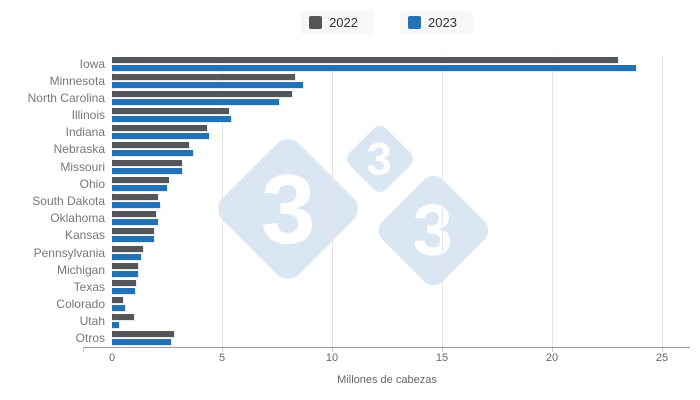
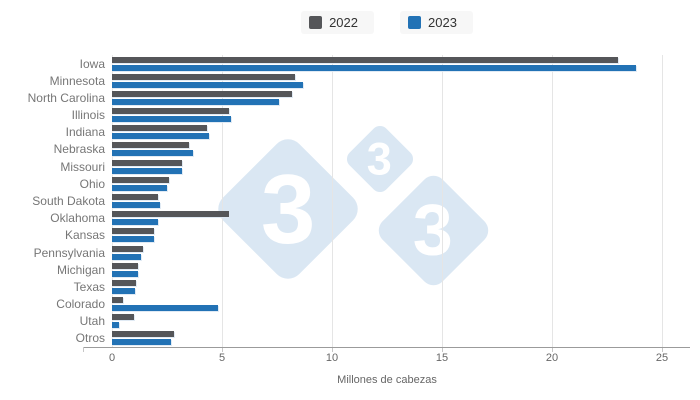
2022/Oklahoma: 2.0 -> 5.3
2023/Colorado: 0.6 -> 4.8
